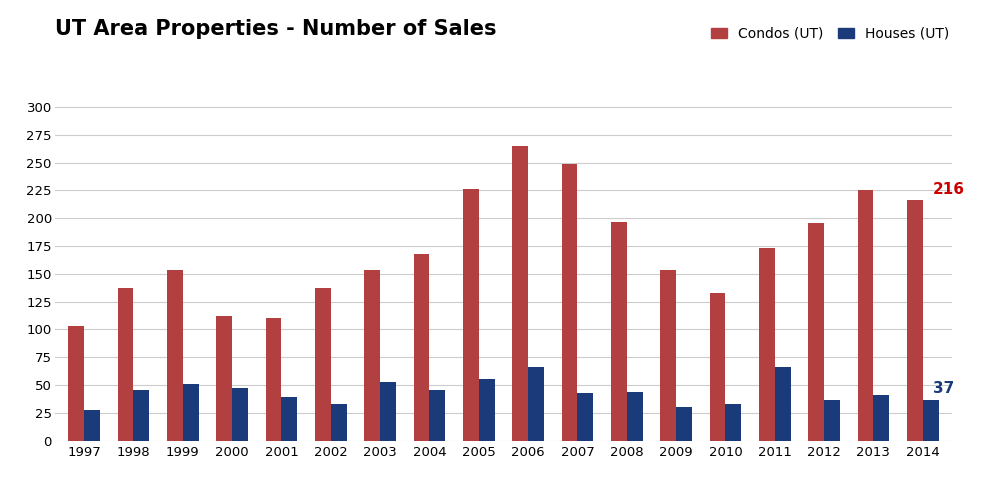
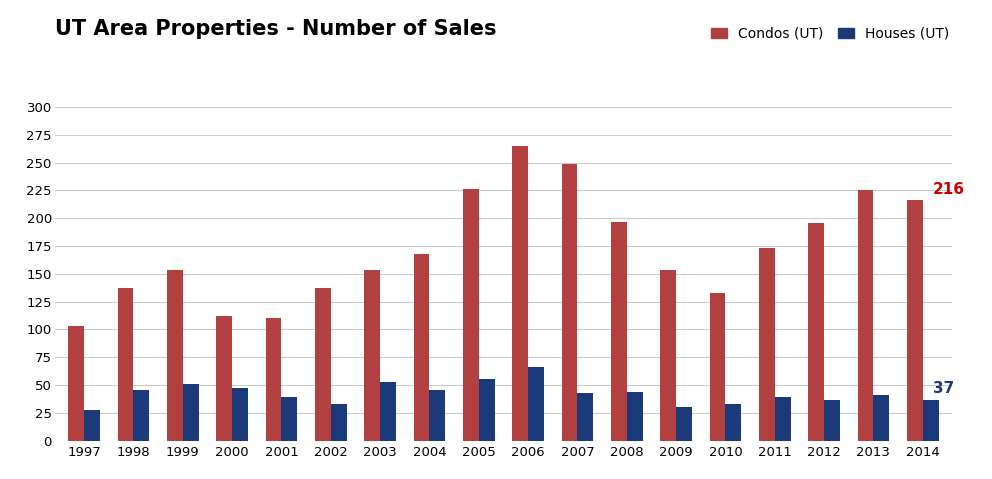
Houses (UT)/2011: 66 -> 39
